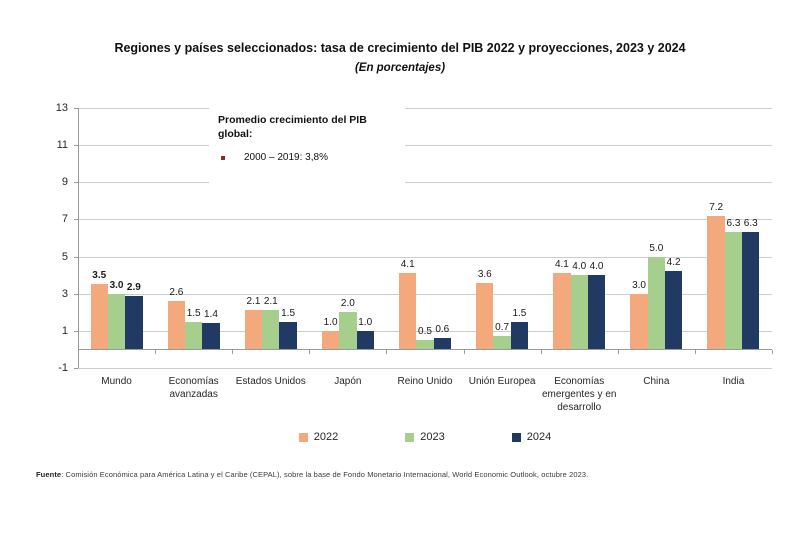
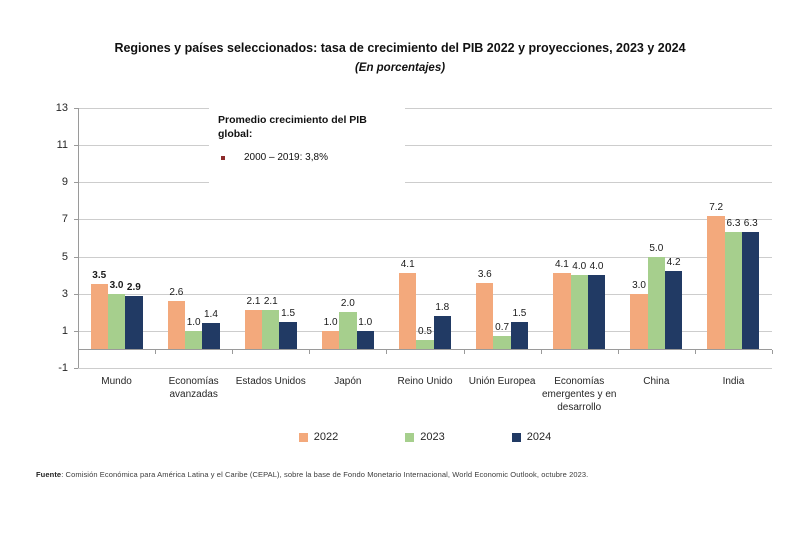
2023/Economías avanzadas: 1.5 -> 1.0
2024/Reino Unido: 0.6 -> 1.8
